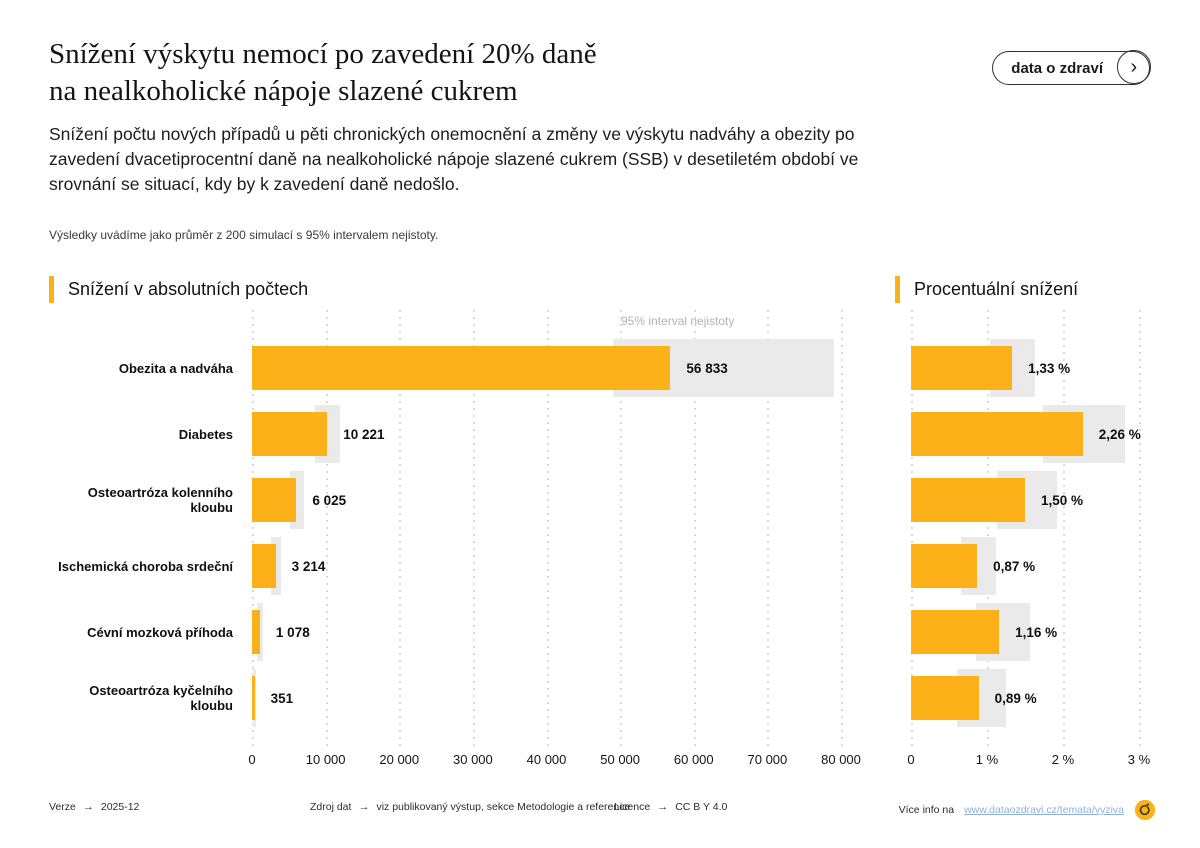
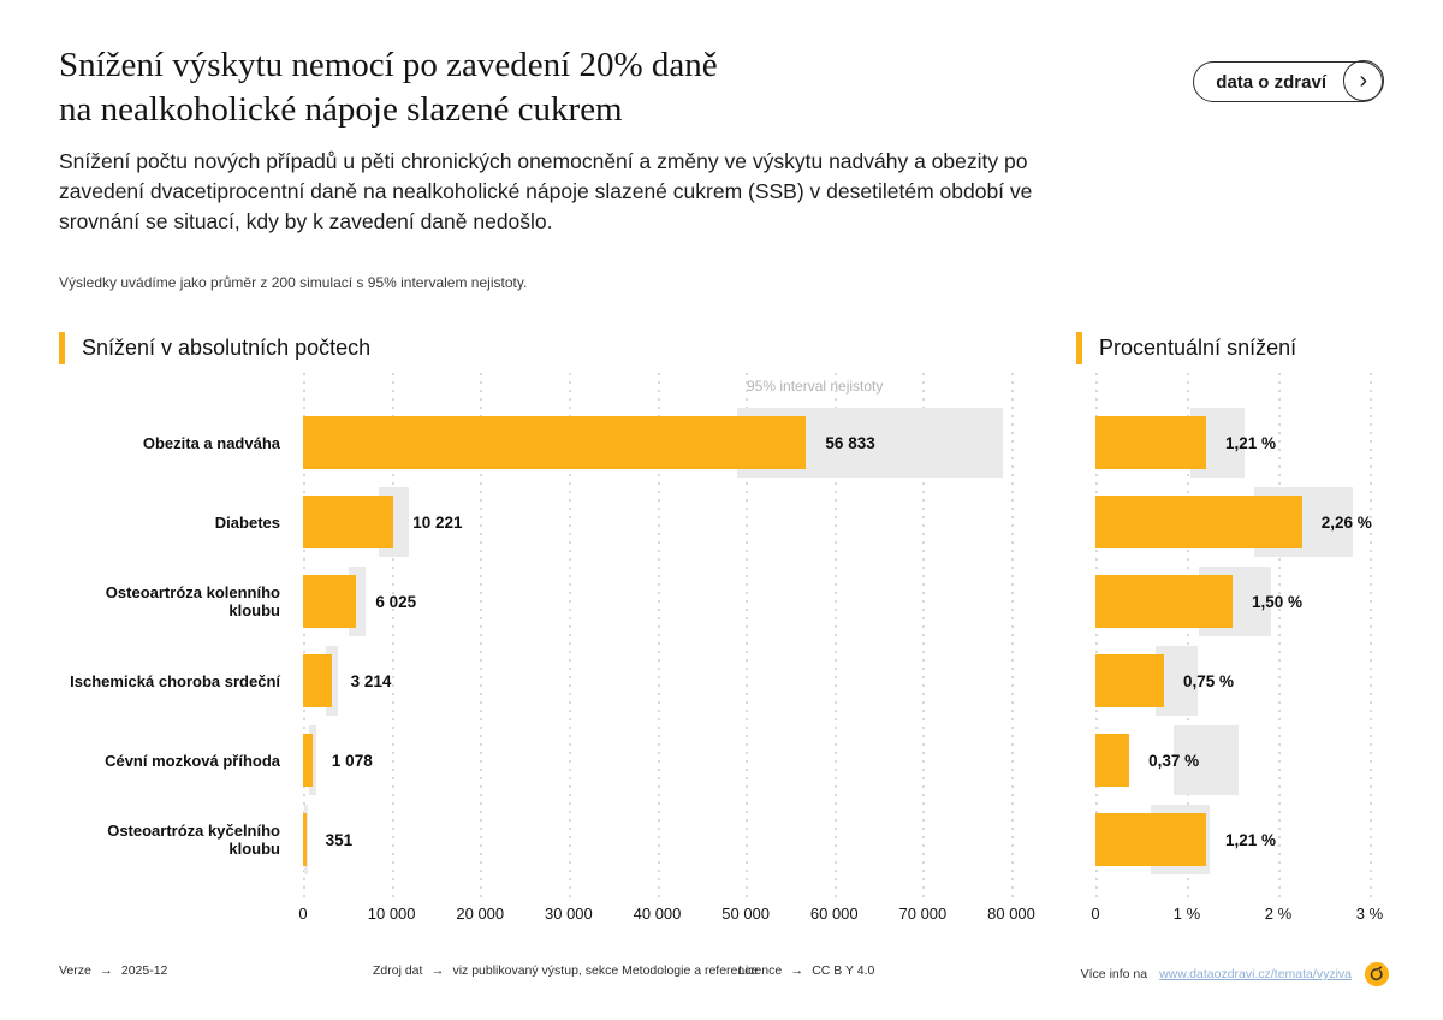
Procentuální snížení/Obezita a nadváha: 1,33 -> 1,21
Procentuální snížení/Ischemická choroba srdeční: 0,87 -> 0,75
Procentuální snížení/Cévní mozková příhoda: 1,16 -> 0,37
Procentuální snížení/Osteoartróza kyčelního kloubu: 0,89 -> 1,21
